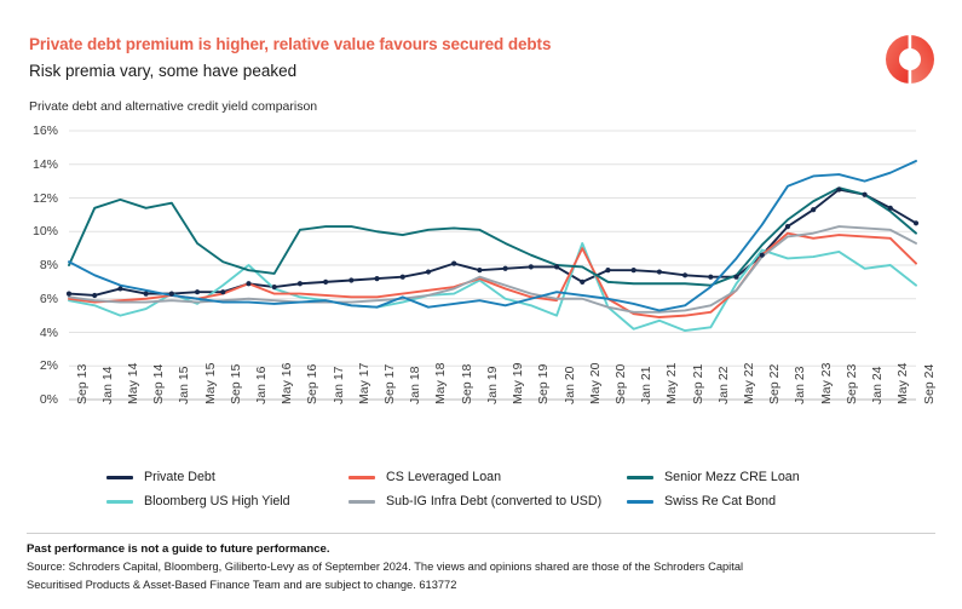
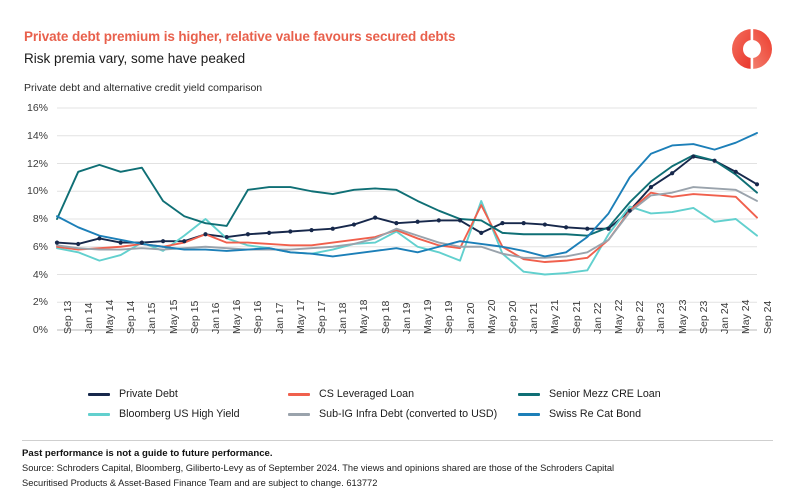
Swiss Re Cat Bond/Jan 18: 6.1% -> 5.3%
Bloomberg US High Yield/May 21: 4.7% -> 4.0%
Swiss Re Cat Bond/Sep 22: 10.4% -> 11.0%
